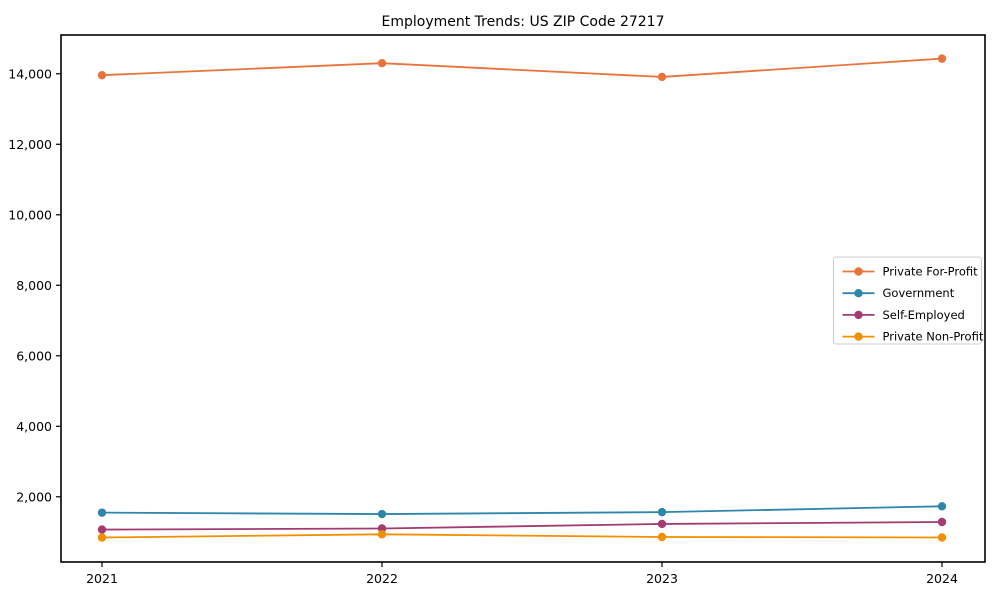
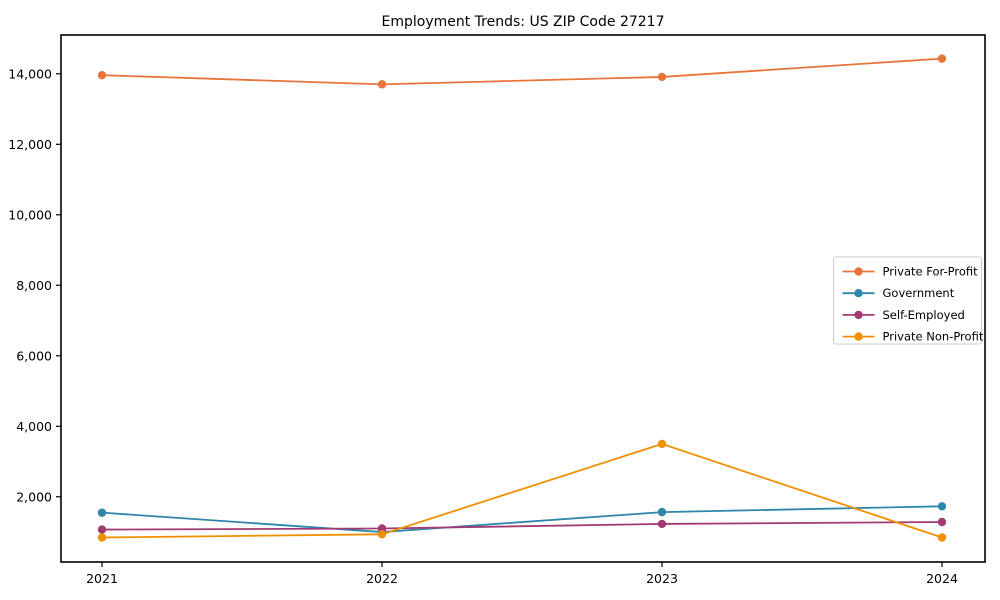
Private For-Profit/2022: 14300 -> 13700
Government/2022: 1500 -> 1000
Private Non-Profit/2023: 900 -> 3500
